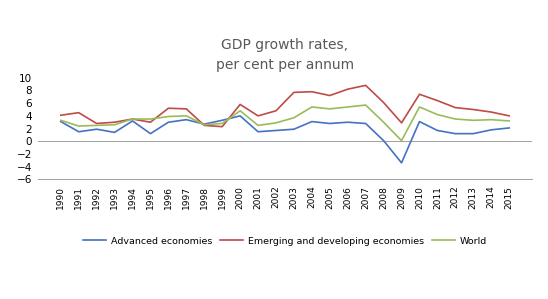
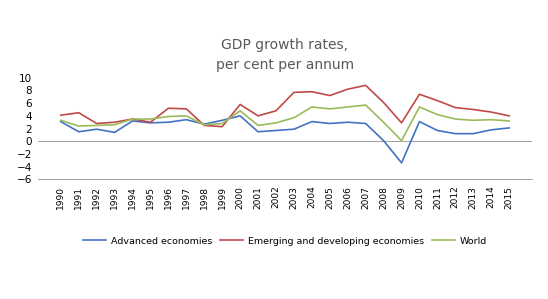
Advanced economies/1995: 1.2 -> 2.9
